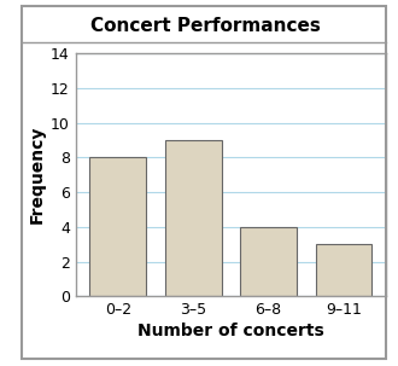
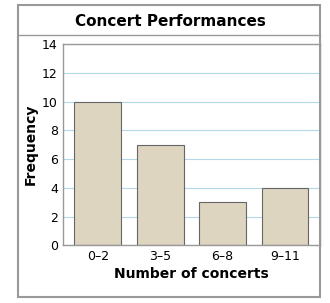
0–2: 8 -> 10
3–5: 9 -> 7
6–8: 4 -> 3
9–11: 3 -> 4
